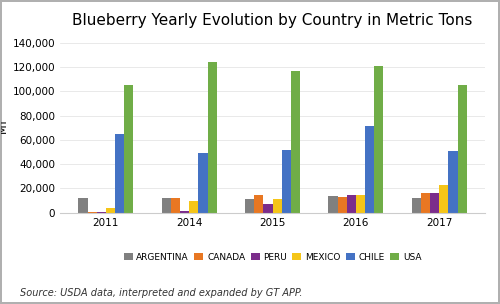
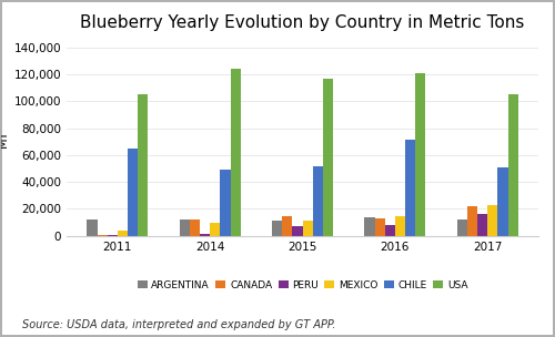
PERU/2016: 14,000 -> 8,000
CANADA/2017: 16,000 -> 22,000
